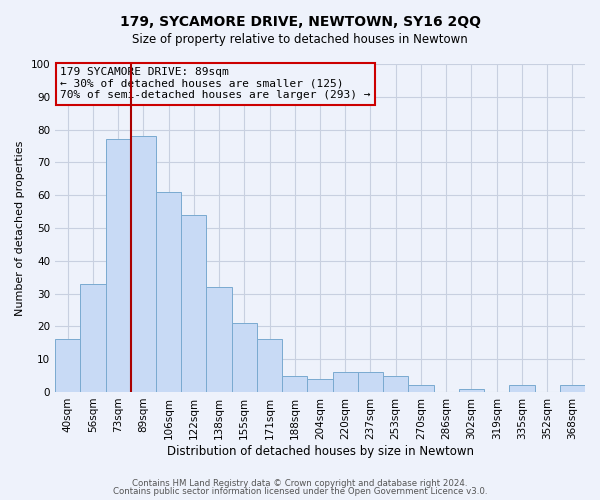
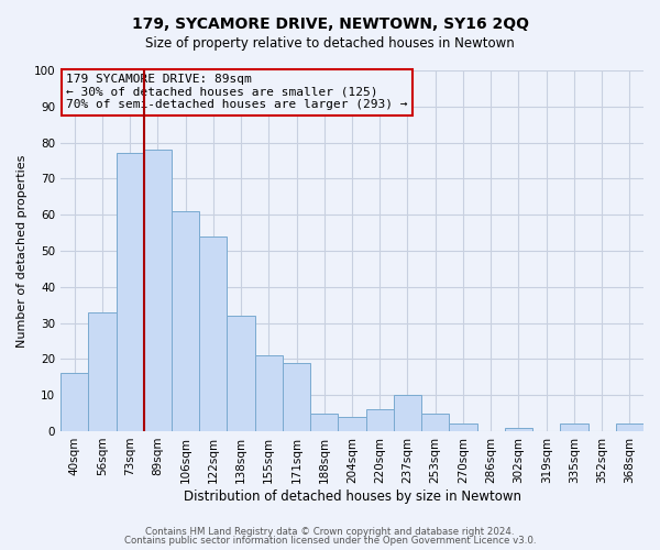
171sqm: 16 -> 19
237sqm: 6 -> 10
